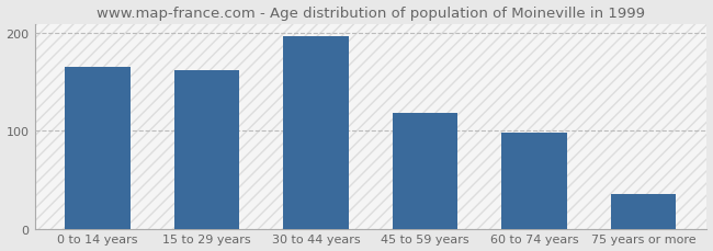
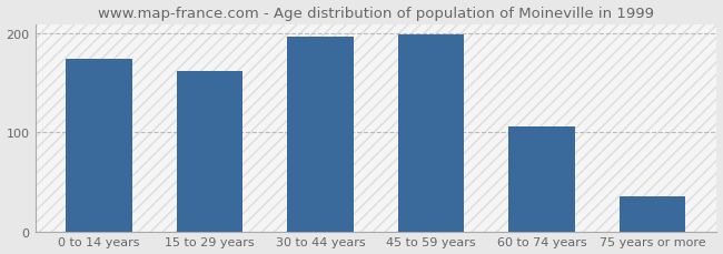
0 to 14 years: 166 -> 175
45 to 59 years: 118 -> 199
60 to 74 years: 98 -> 106
